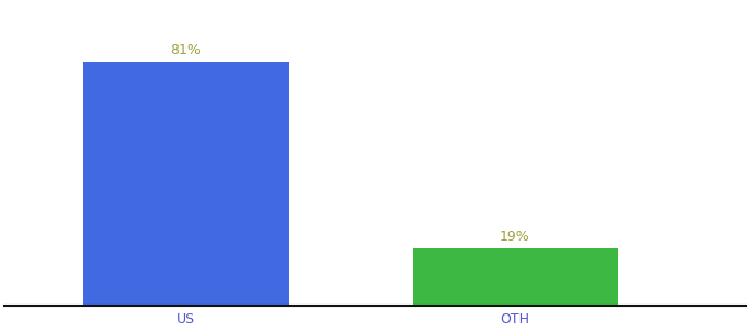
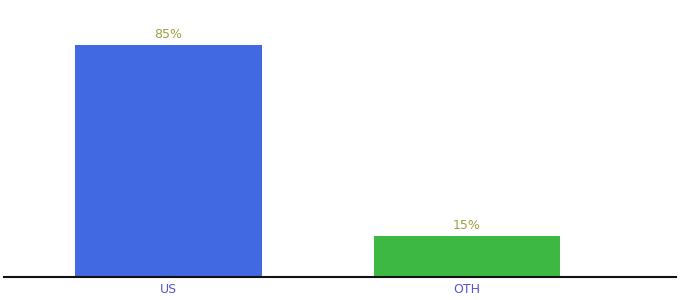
US: 81% -> 85%
OTH: 19% -> 15%
